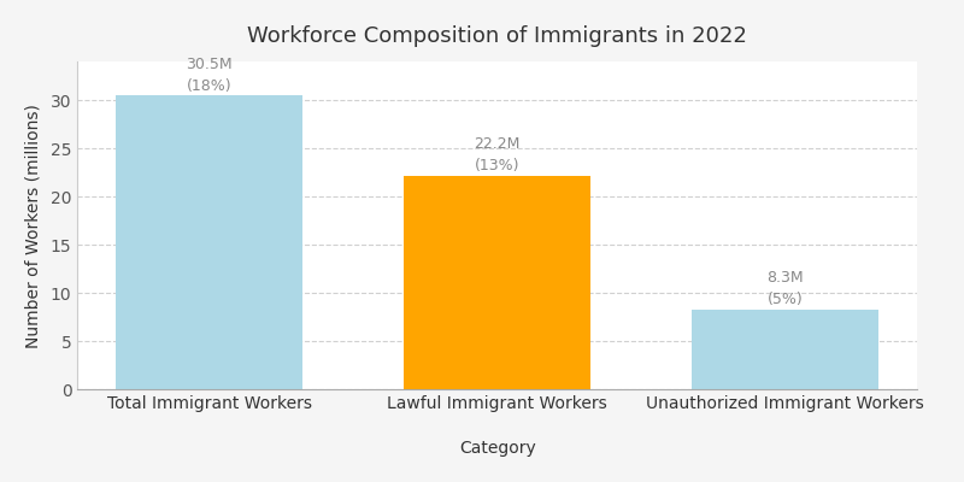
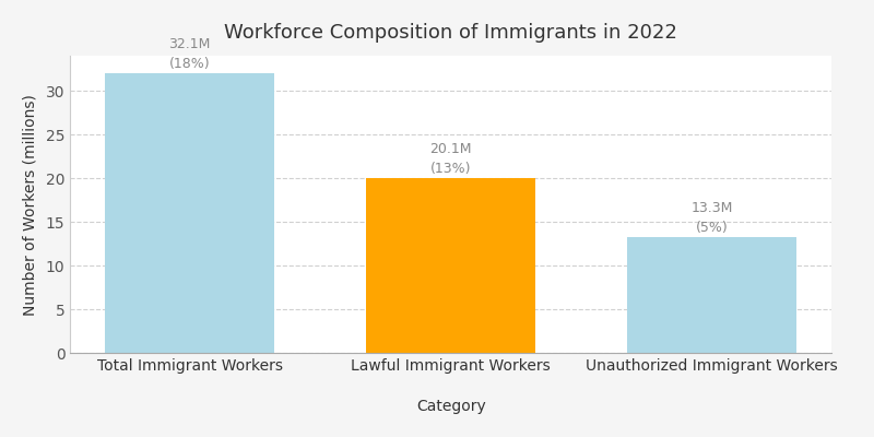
Total Immigrant Workers: 30.5M -> 32.1M
Lawful Immigrant Workers: 22.2M -> 20.1M
Unauthorized Immigrant Workers: 8.3M -> 13.3M
